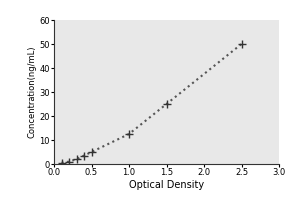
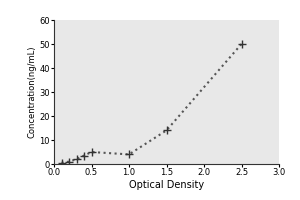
1.0: 12.5 -> 4.0
1.5: 25.0 -> 14.0
